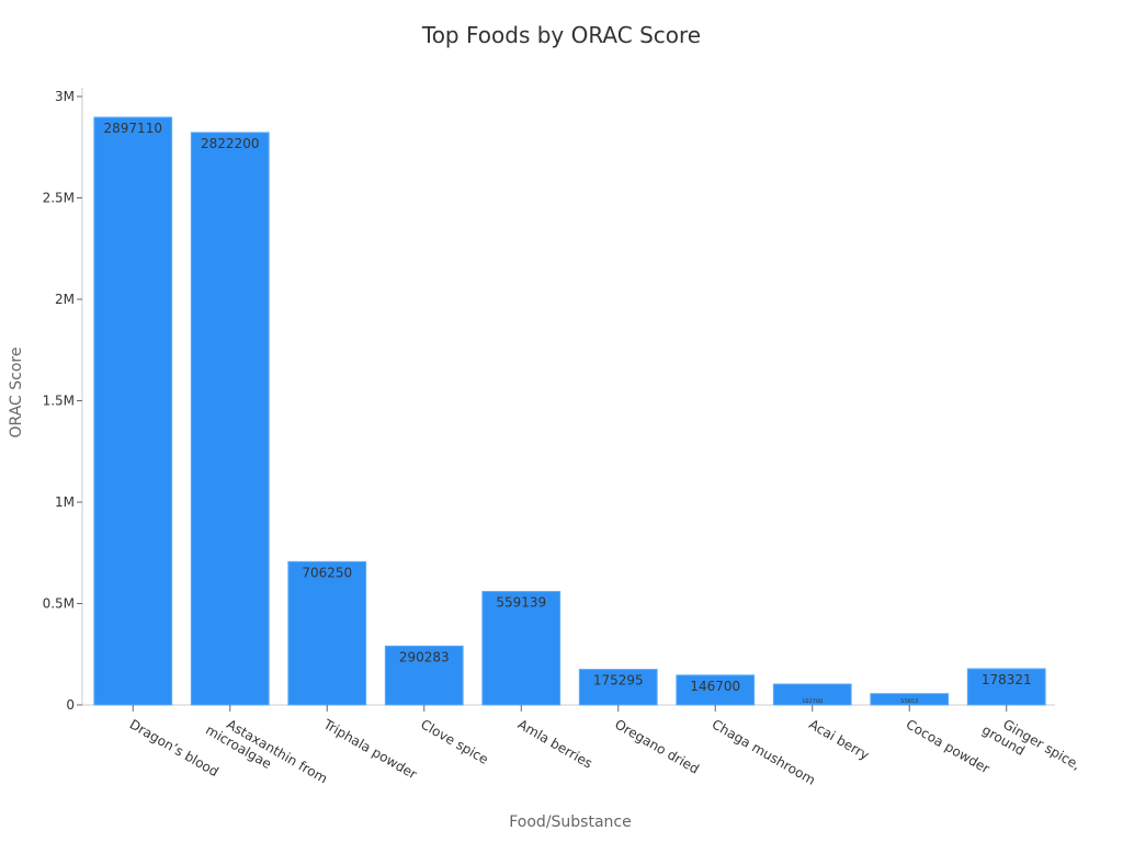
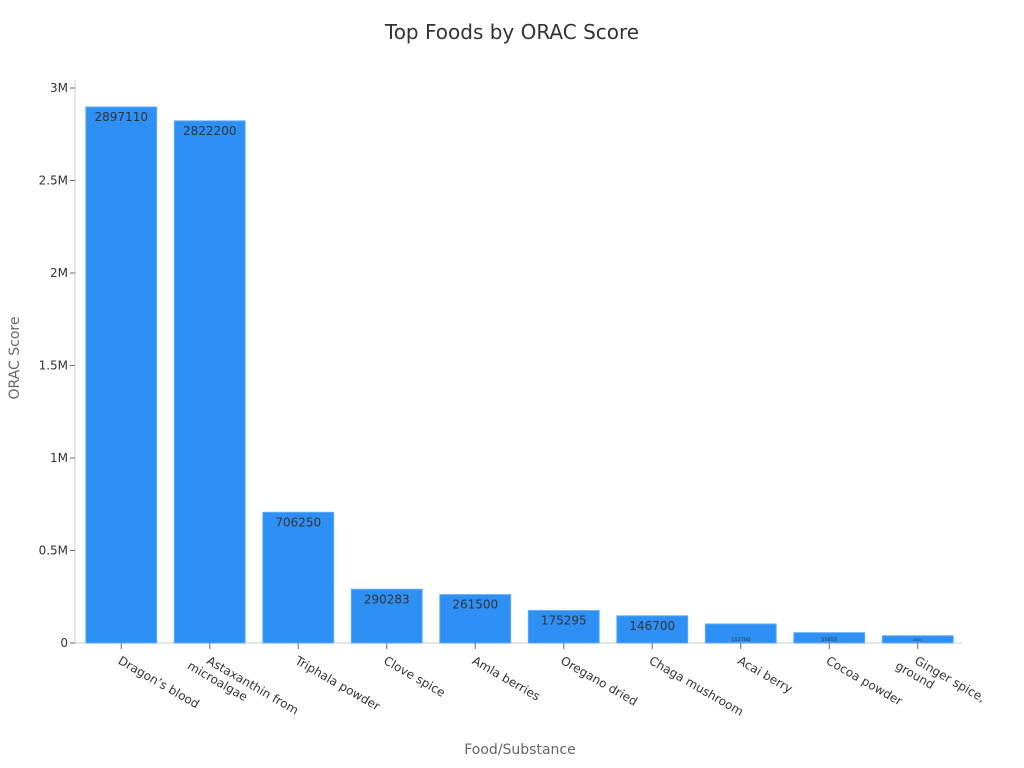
Amla berries: 559139 -> 261500
Ginger spice, ground: 178321 -> 39041
